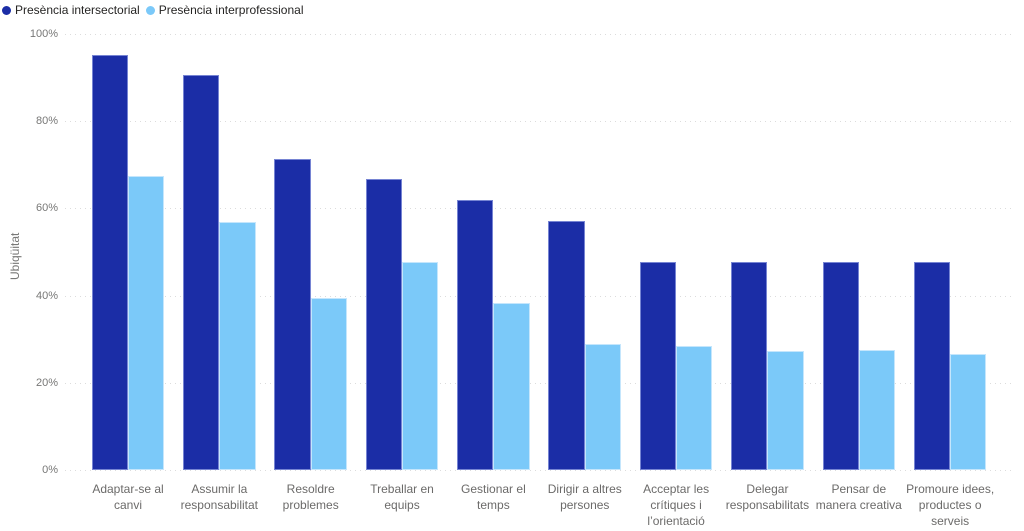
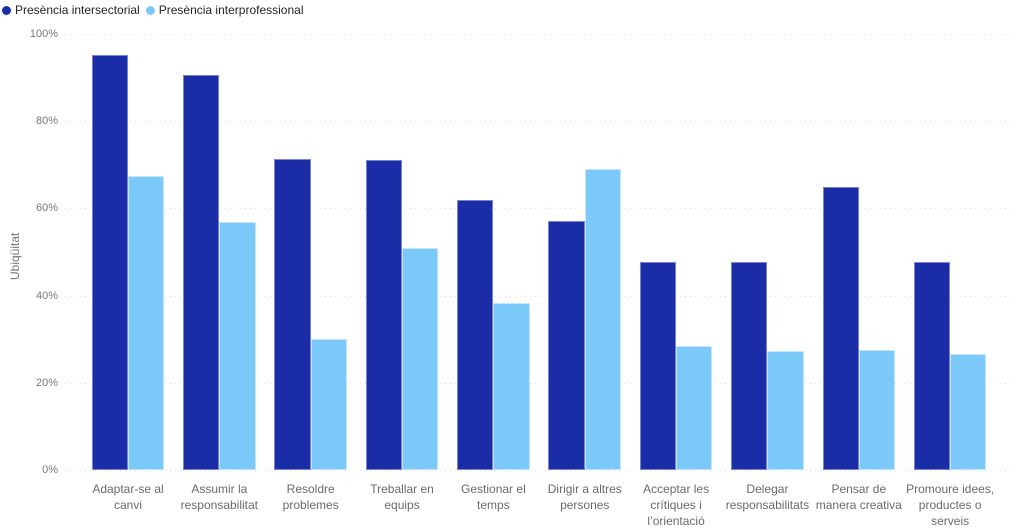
Presència interprofessional/Resoldre problemes: 39% -> 30%
Presència intersectorial/Treballar en equips: 67% -> 71%
Presència interprofessional/Treballar en equips: 48% -> 51%
Presència interprofessional/Dirigir a altres persones: 29% -> 69%
Presència intersectorial/Pensar de manera creativa: 48% -> 65%
